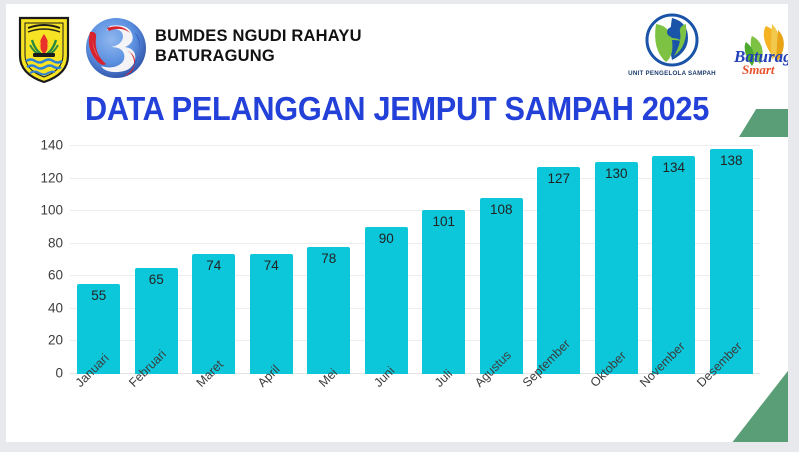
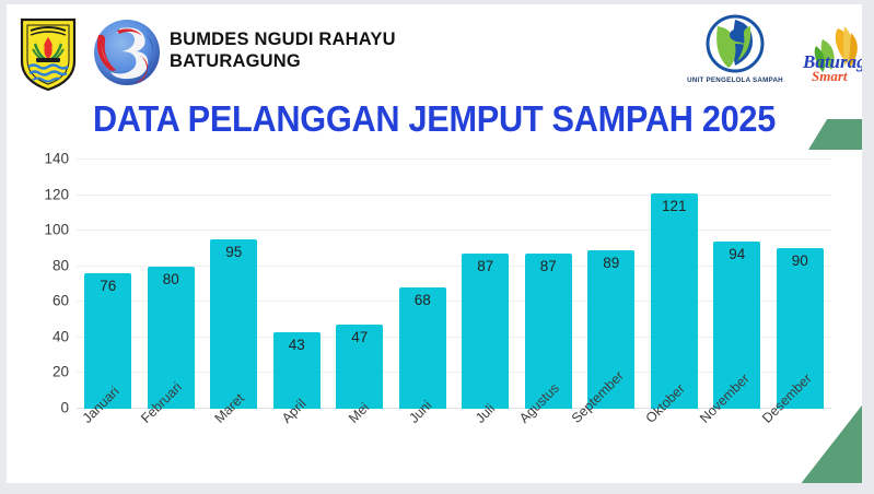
Januari: 55 -> 76
Februari: 65 -> 80
Maret: 74 -> 95
April: 74 -> 43
Mei: 78 -> 47
Juni: 90 -> 68
Juli: 101 -> 87
Agustus: 108 -> 87
September: 127 -> 89
Oktober: 130 -> 121
November: 134 -> 94
Desember: 138 -> 90
